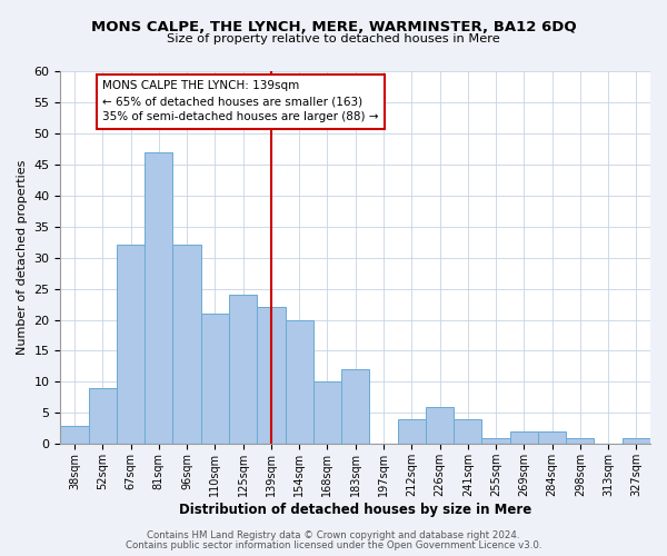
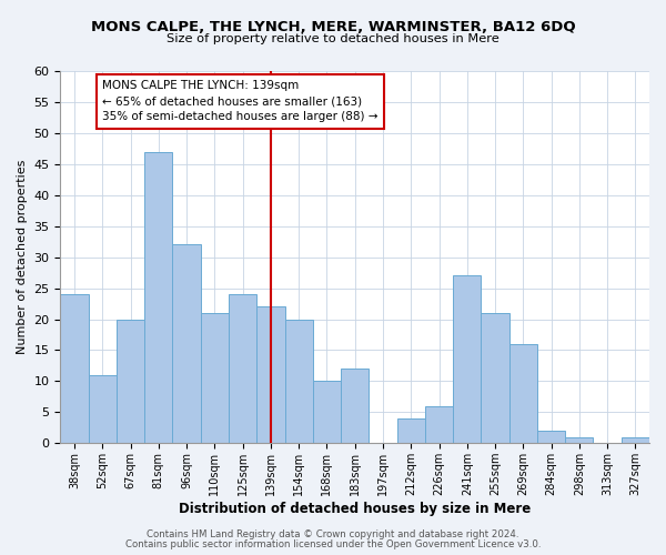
38sqm: 3 -> 24
52sqm: 9 -> 11
67sqm: 32 -> 20
241sqm: 4 -> 27
255sqm: 1 -> 21
269sqm: 2 -> 16
